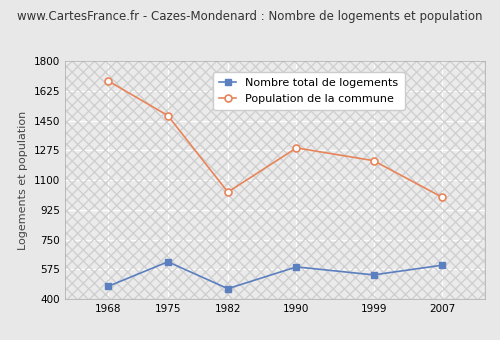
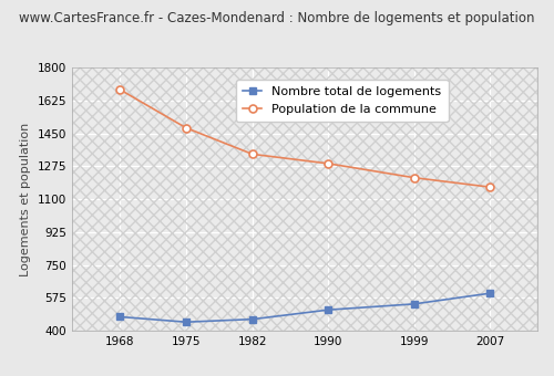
Nombre total de logements/1975: 620 -> 450
Population de la commune/1982: 1030 -> 1340
Nombre total de logements/1990: 590 -> 510
Population de la commune/2007: 1000 -> 1160
